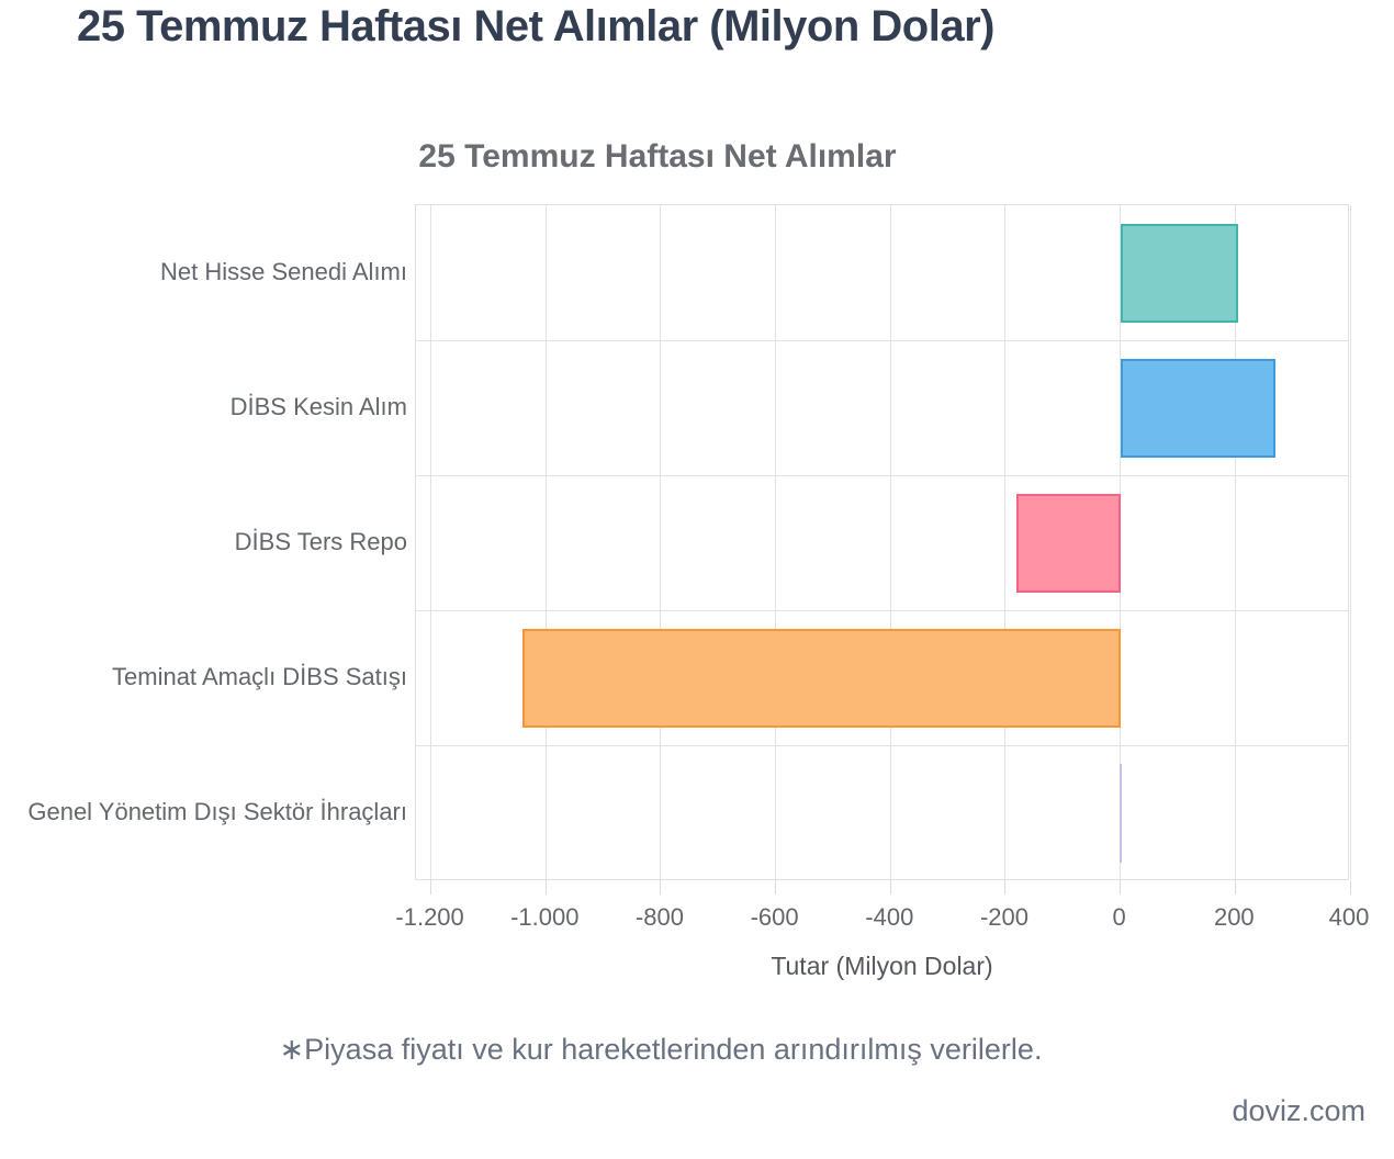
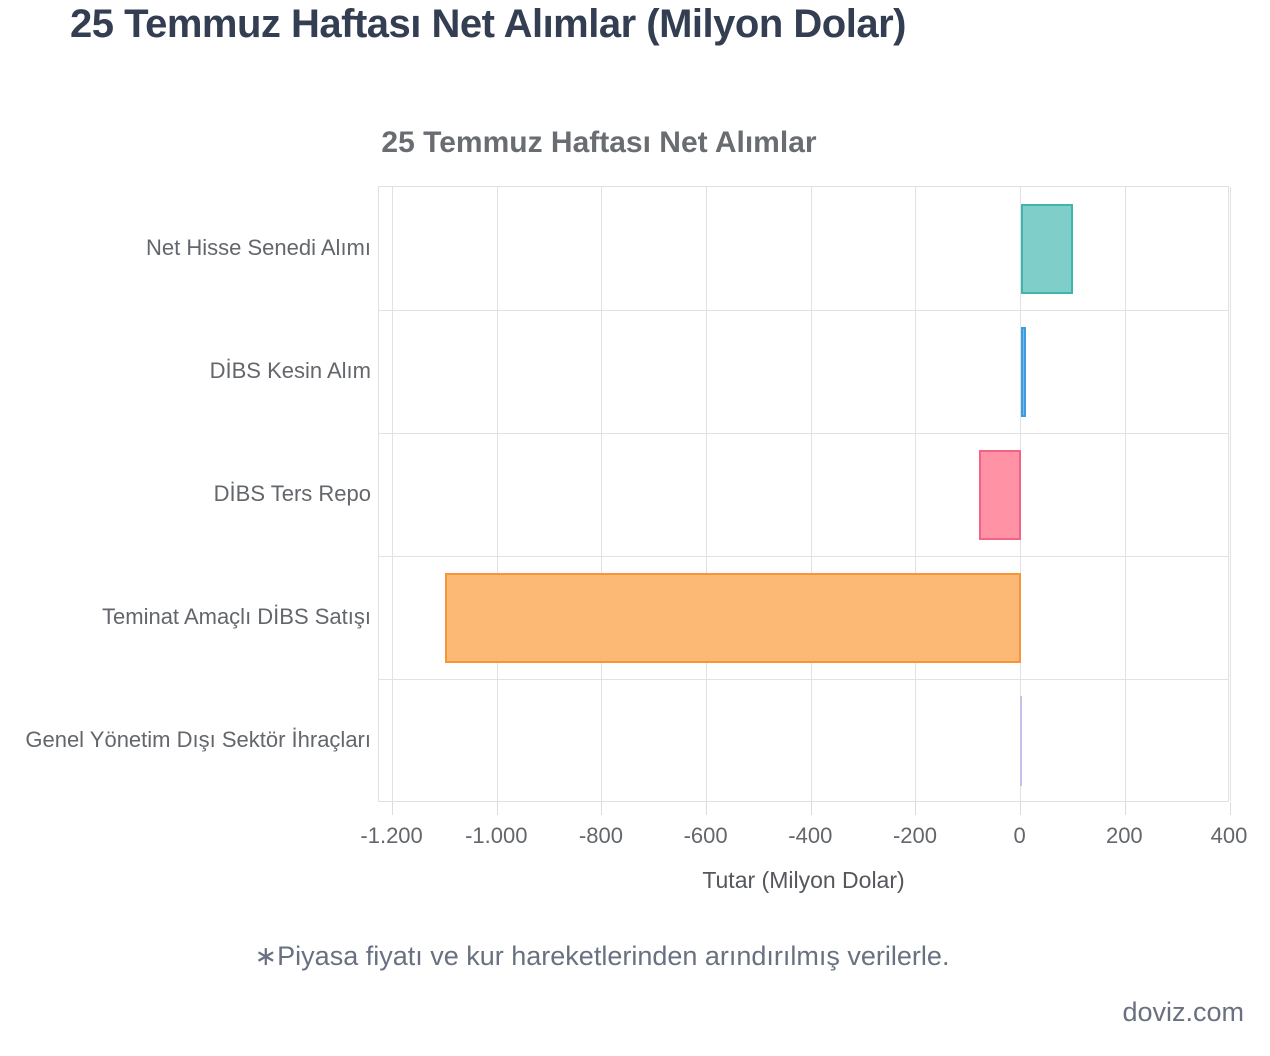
Net Hisse Senedi Alımı: 200 -> 100
DİBS Kesin Alım: 270 -> 10
DİBS Ters Repo: -180 -> -80
Teminat Amaçlı DİBS Satışı: -1040 -> -1100
